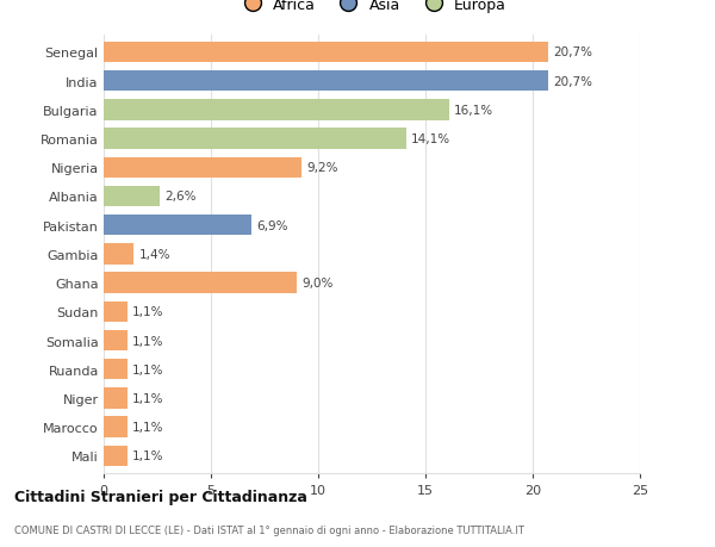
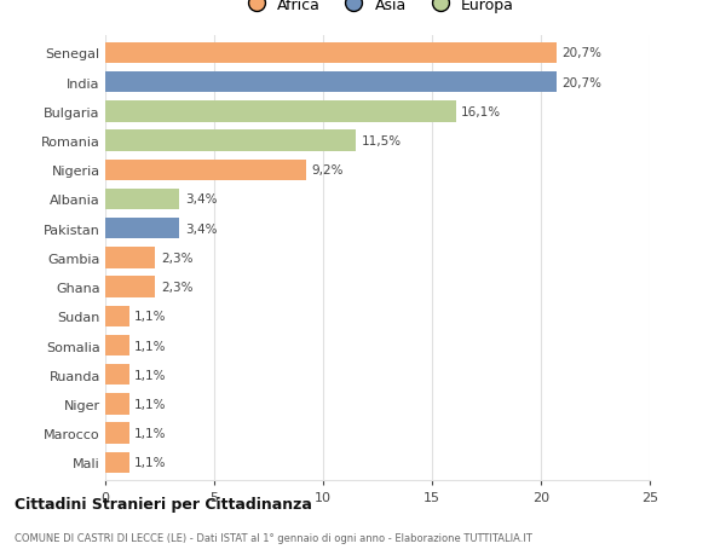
Romania: 14,1% -> 11,5%
Albania: 2,6% -> 3,4%
Pakistan: 6,9% -> 3,4%
Gambia: 1,4% -> 2,3%
Ghana: 9,0% -> 2,3%
